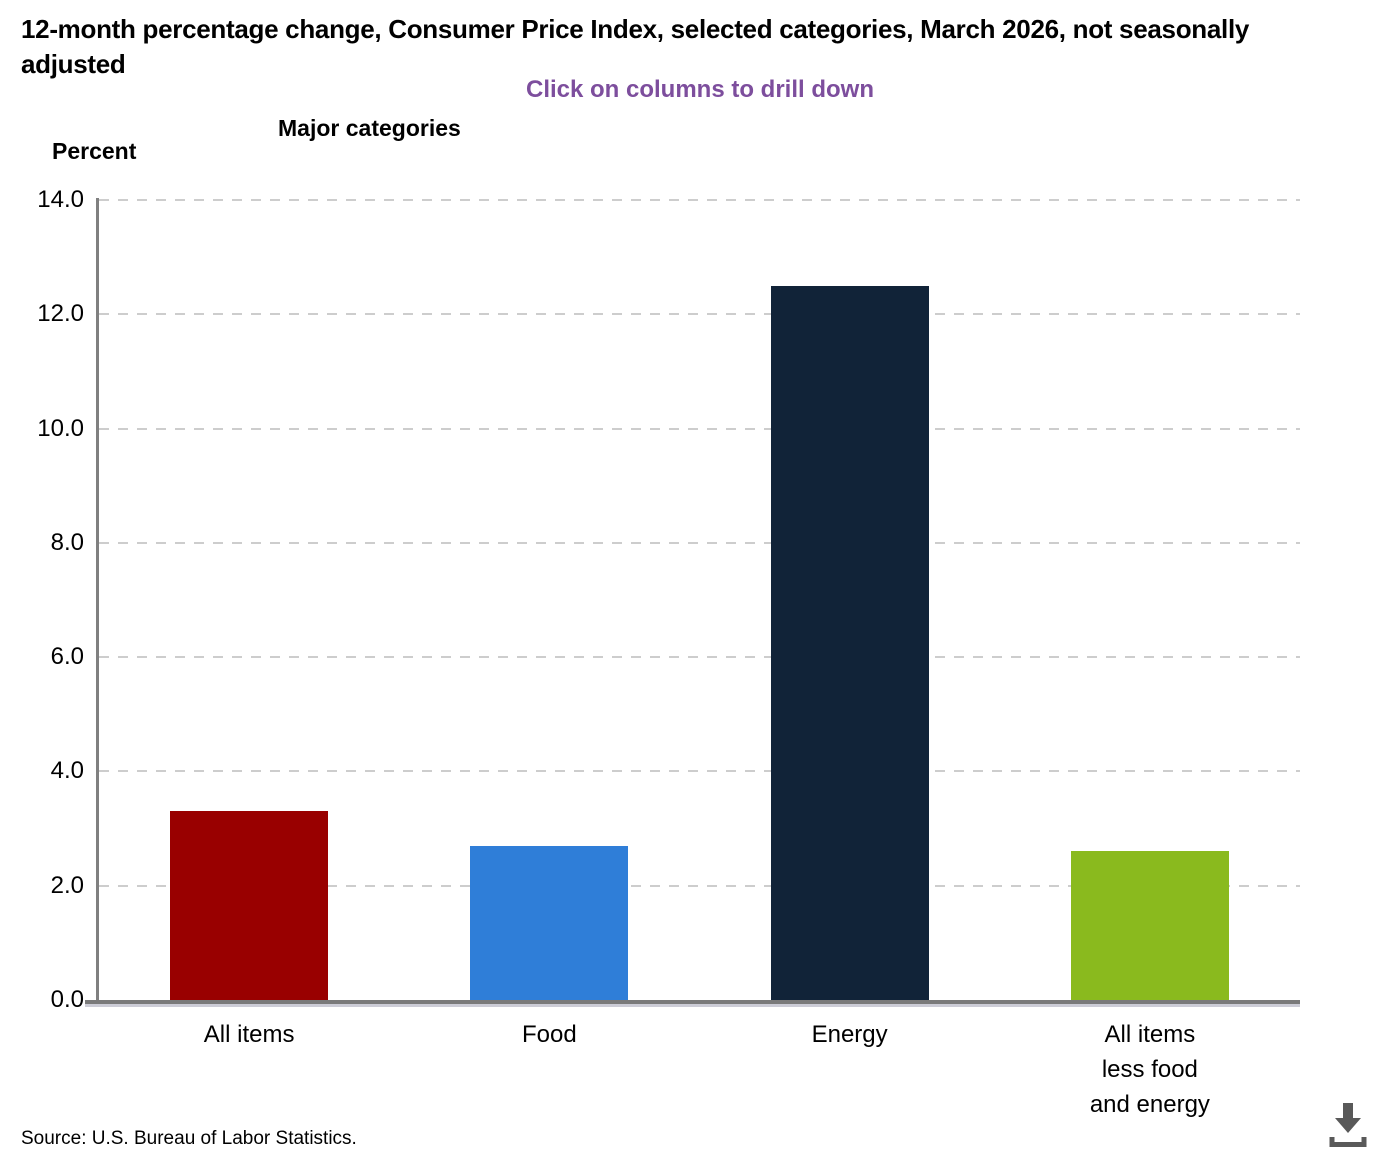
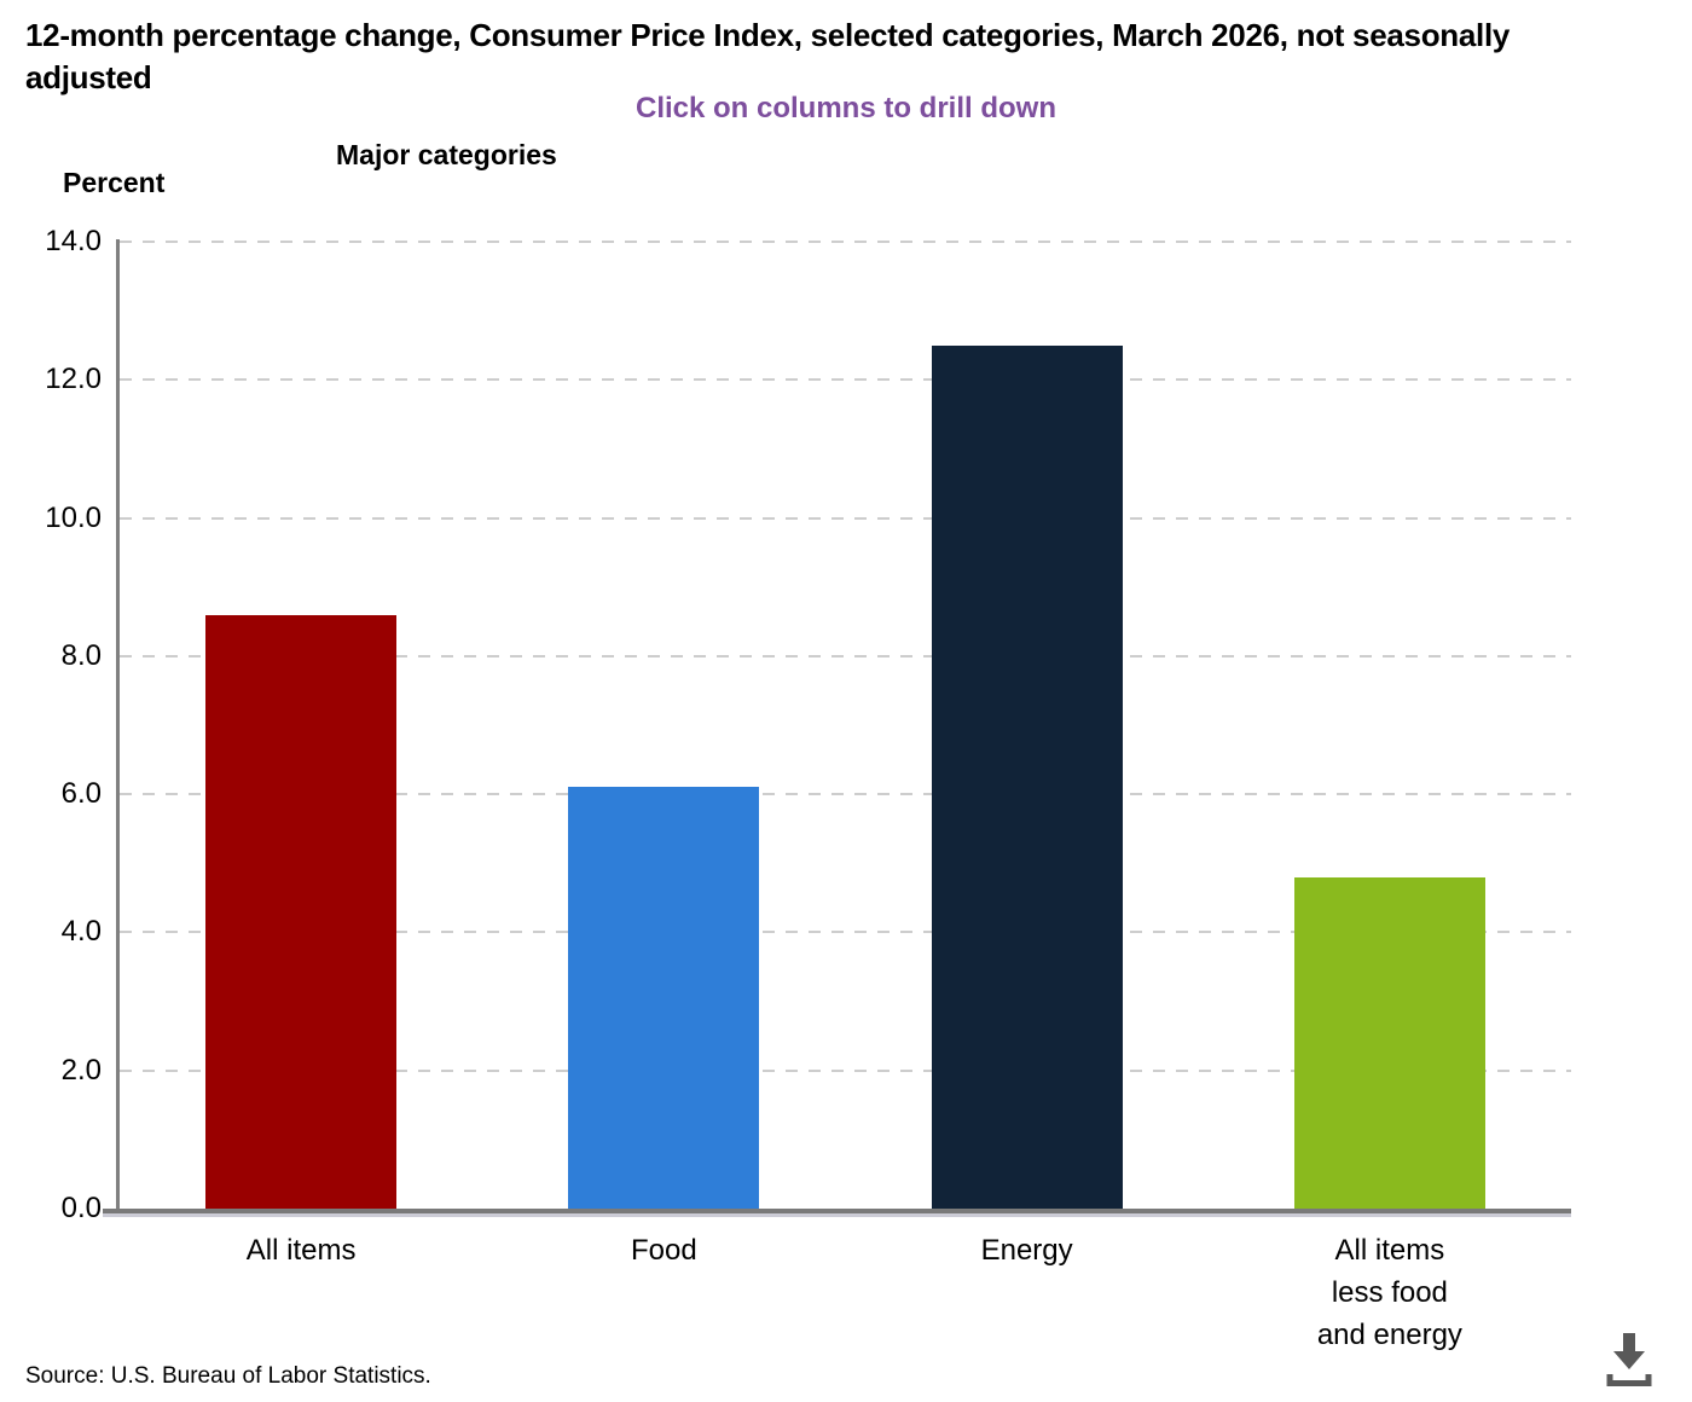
All items: 3.3 -> 8.6
Food: 2.7 -> 6.1
All items less food and energy: 2.6 -> 4.8
